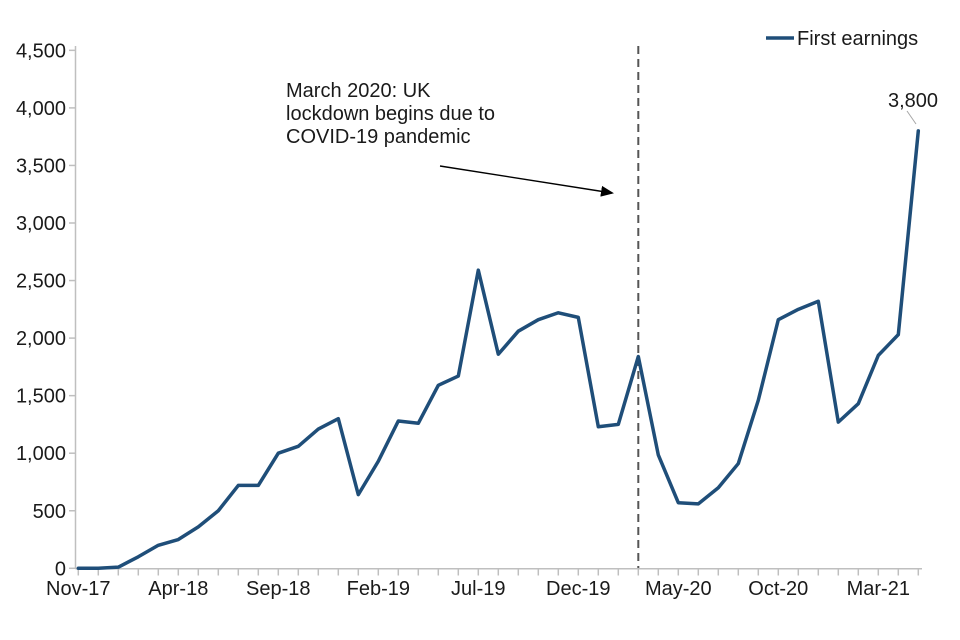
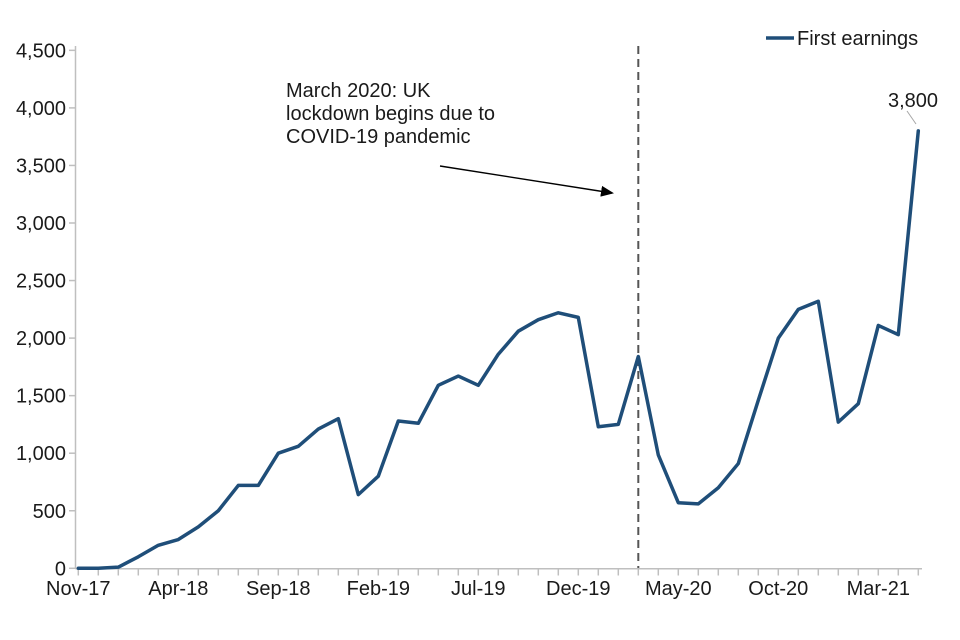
Feb-19: 930 -> 800
Jul-19: 2590 -> 1590
Oct-20: 2160 -> 2000
Mar-21: 1850 -> 2110
